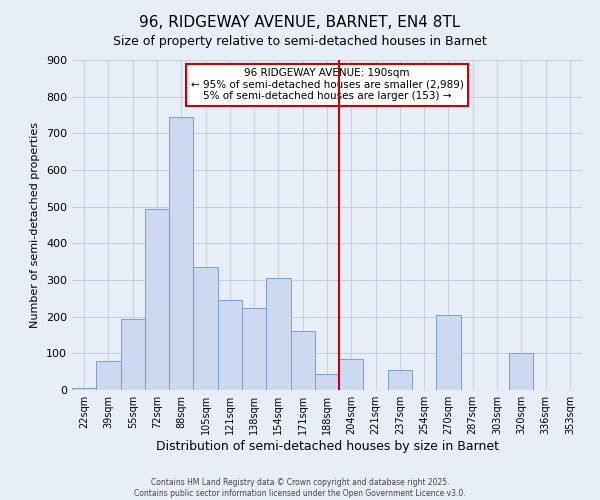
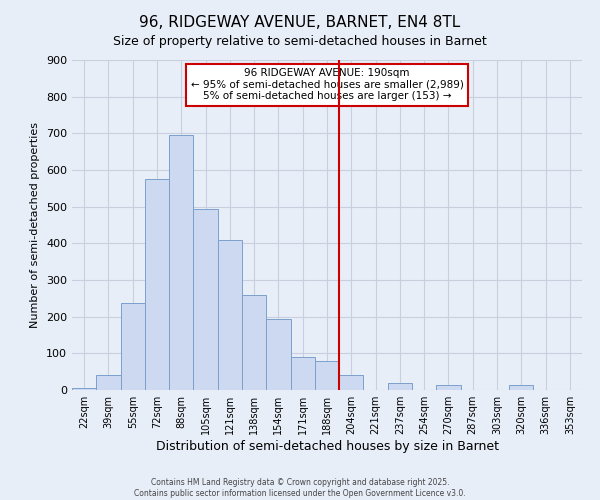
39sqm: 80 -> 40
55sqm: 195 -> 238
72sqm: 495 -> 575
88sqm: 745 -> 695
105sqm: 335 -> 495
121sqm: 245 -> 410
138sqm: 225 -> 260
154sqm: 305 -> 195
171sqm: 160 -> 90
188sqm: 45 -> 80
204sqm: 85 -> 40
237sqm: 55 -> 20
270sqm: 205 -> 15
320sqm: 100 -> 15
